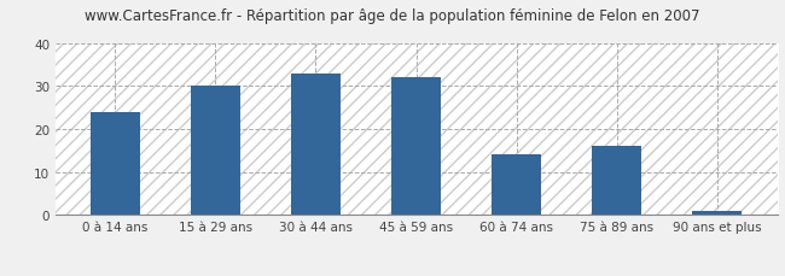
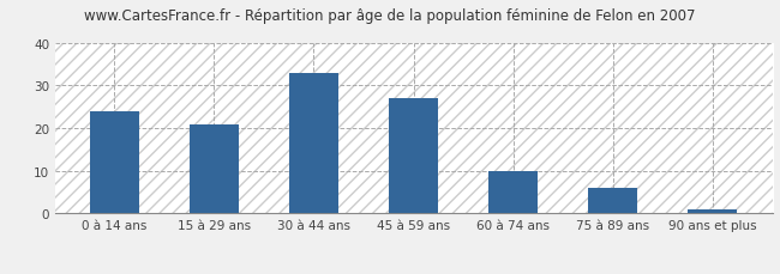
15 à 29 ans: 30 -> 21
45 à 59 ans: 32 -> 27
60 à 74 ans: 14 -> 10
75 à 89 ans: 16 -> 6
